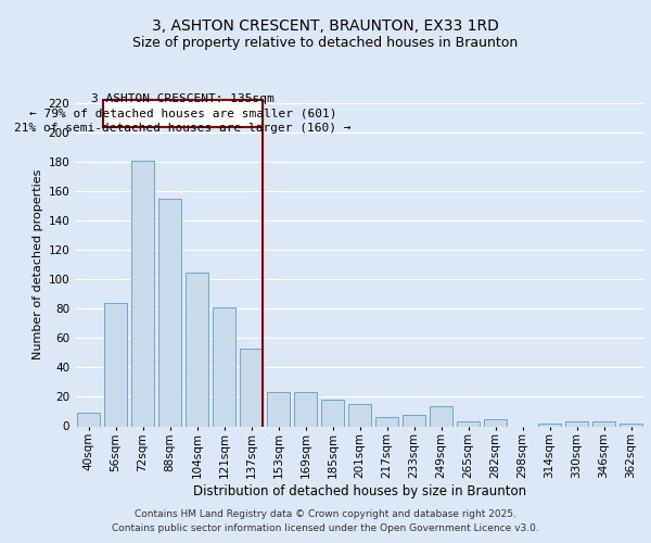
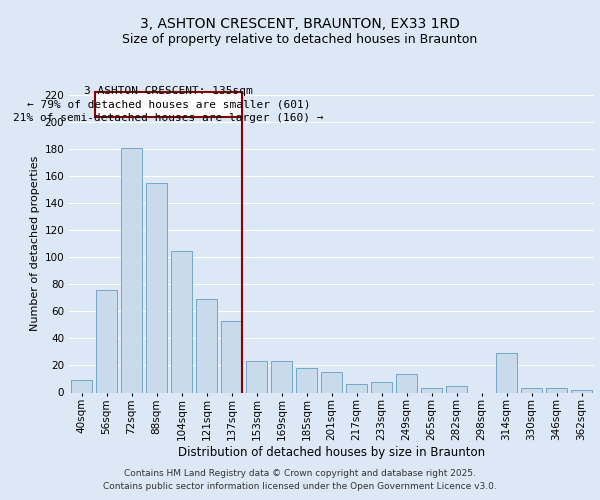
56sqm: 84 -> 76
121sqm: 81 -> 69
314sqm: 2 -> 29
